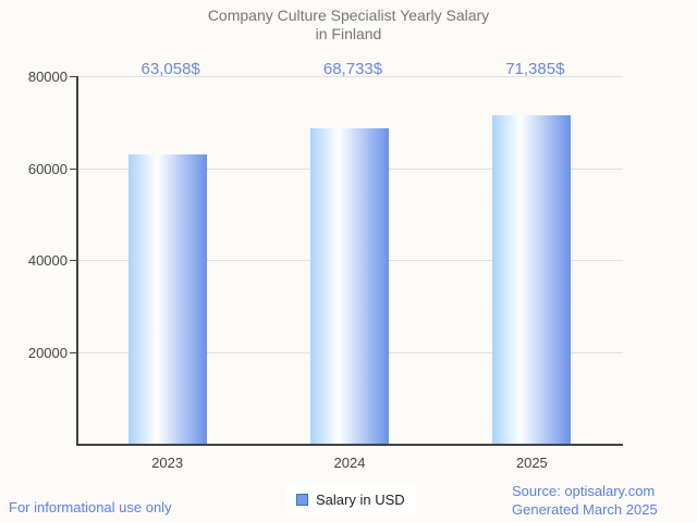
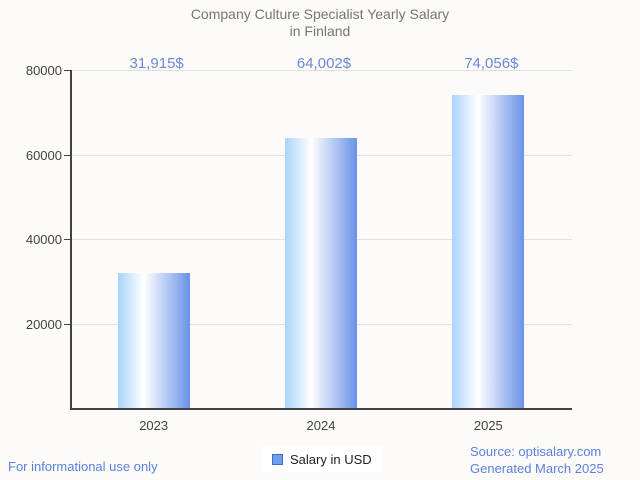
2023: 63,058 -> 31,915
2024: 68,733 -> 64,002
2025: 71,385 -> 74,056
